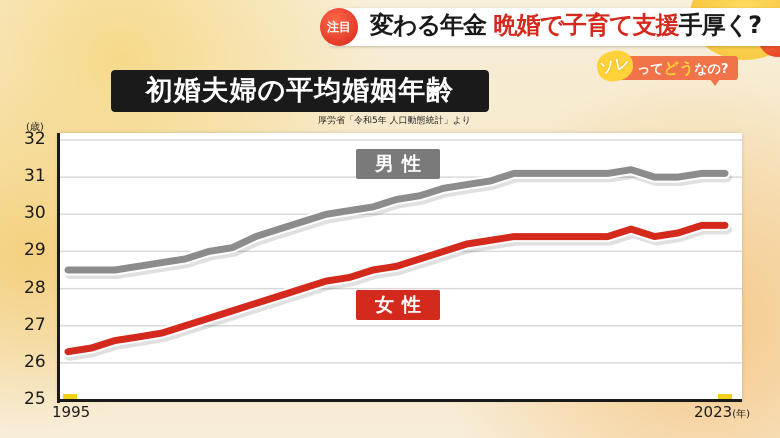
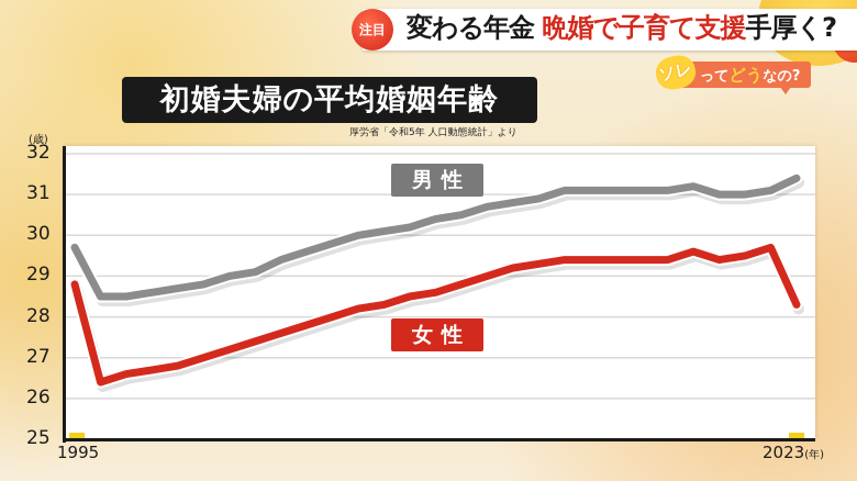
男性/1995: 28.5 -> 29.7
女性/1995: 26.3 -> 28.8
男性/2023: 31.1 -> 31.4
女性/2023: 29.7 -> 28.3
